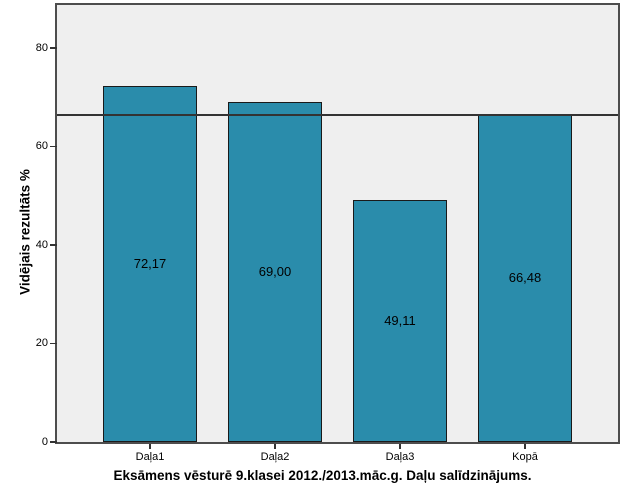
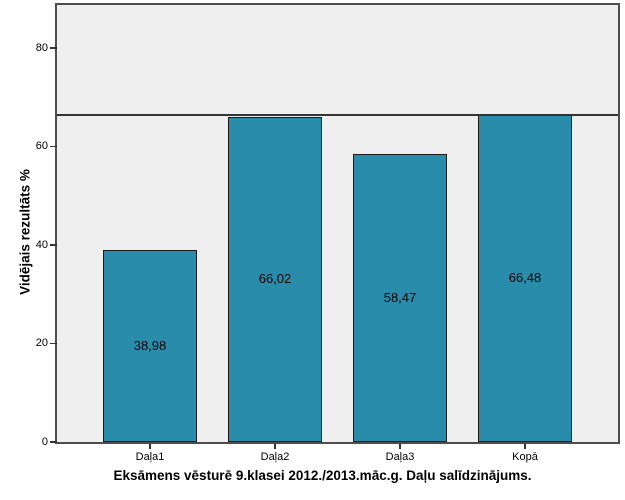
Daļa1: 72,17 -> 38,98
Daļa2: 69,00 -> 66,02
Daļa3: 49,11 -> 58,47
